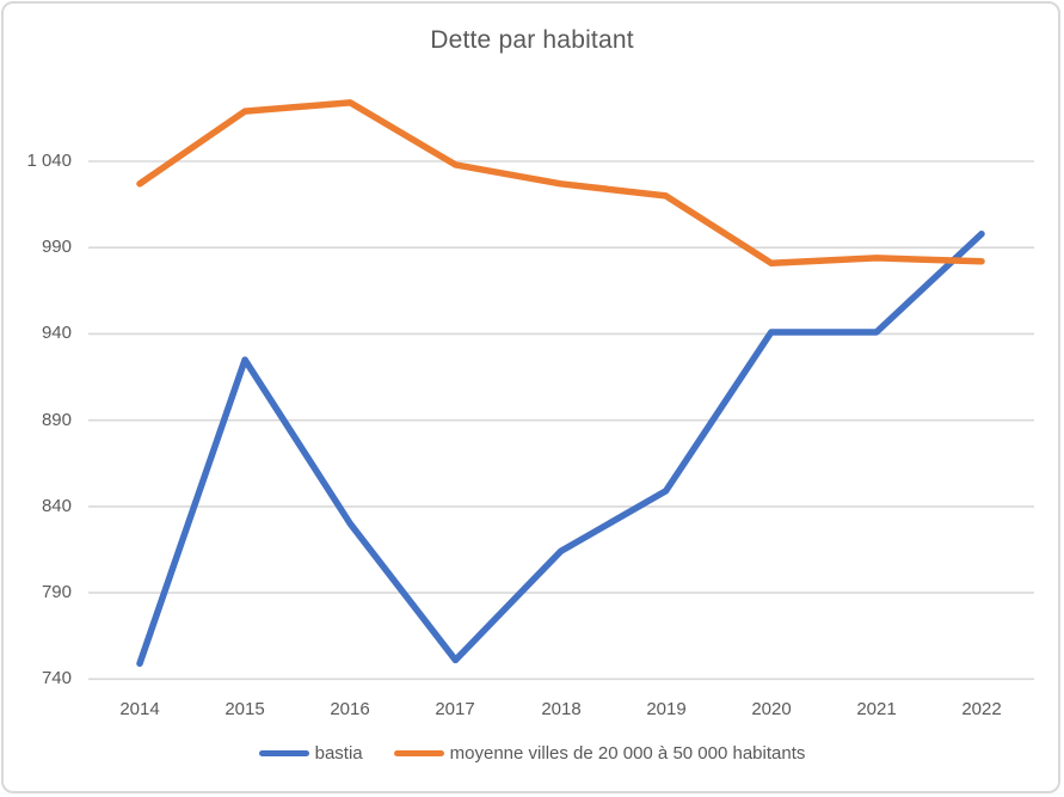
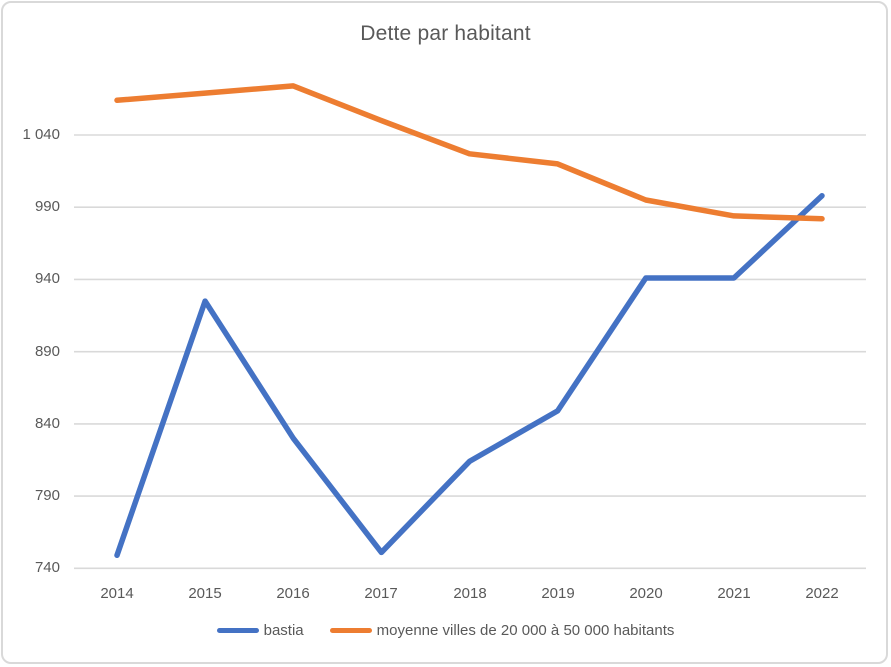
moyenne villes de 20 000 à 50 000 habitants/2014: 1027 -> 1064
moyenne villes de 20 000 à 50 000 habitants/2017: 1038 -> 1050
moyenne villes de 20 000 à 50 000 habitants/2020: 981 -> 995
